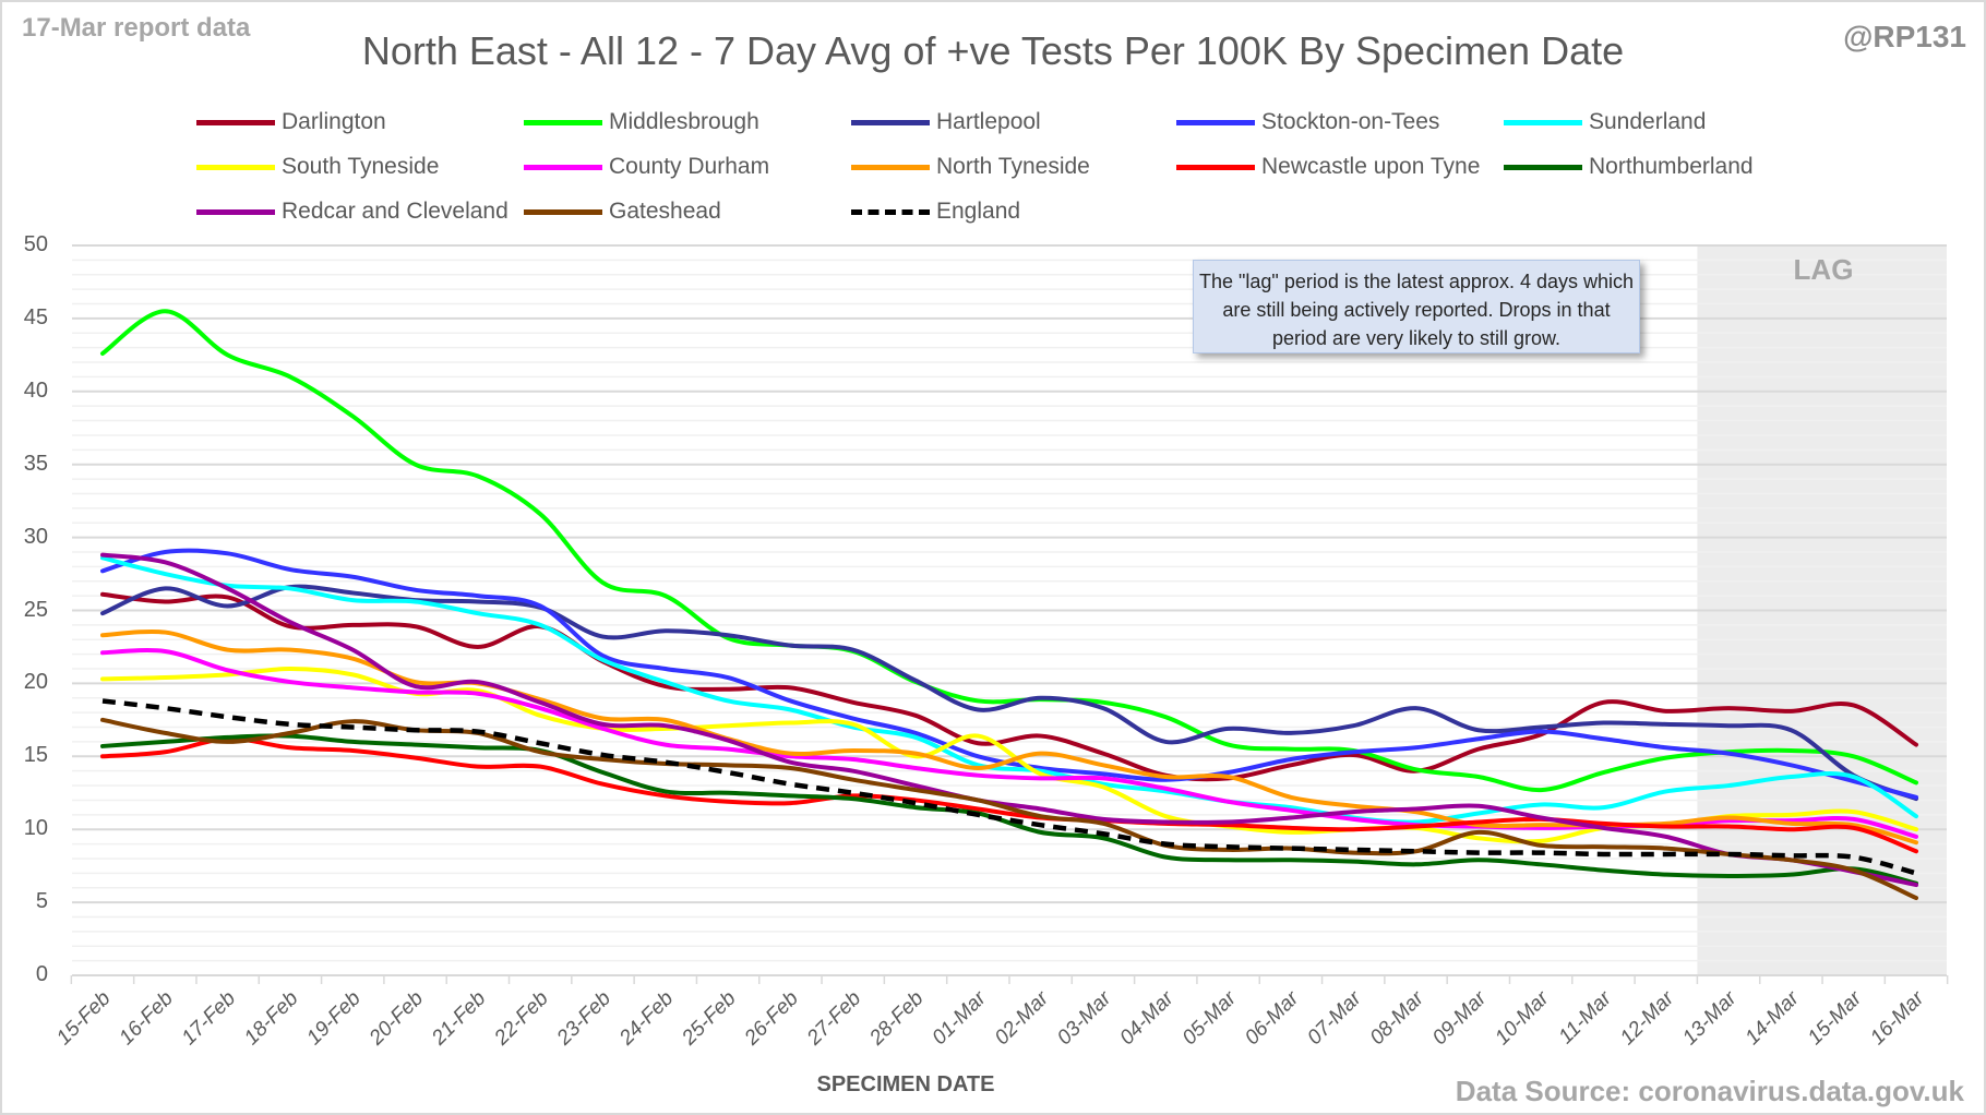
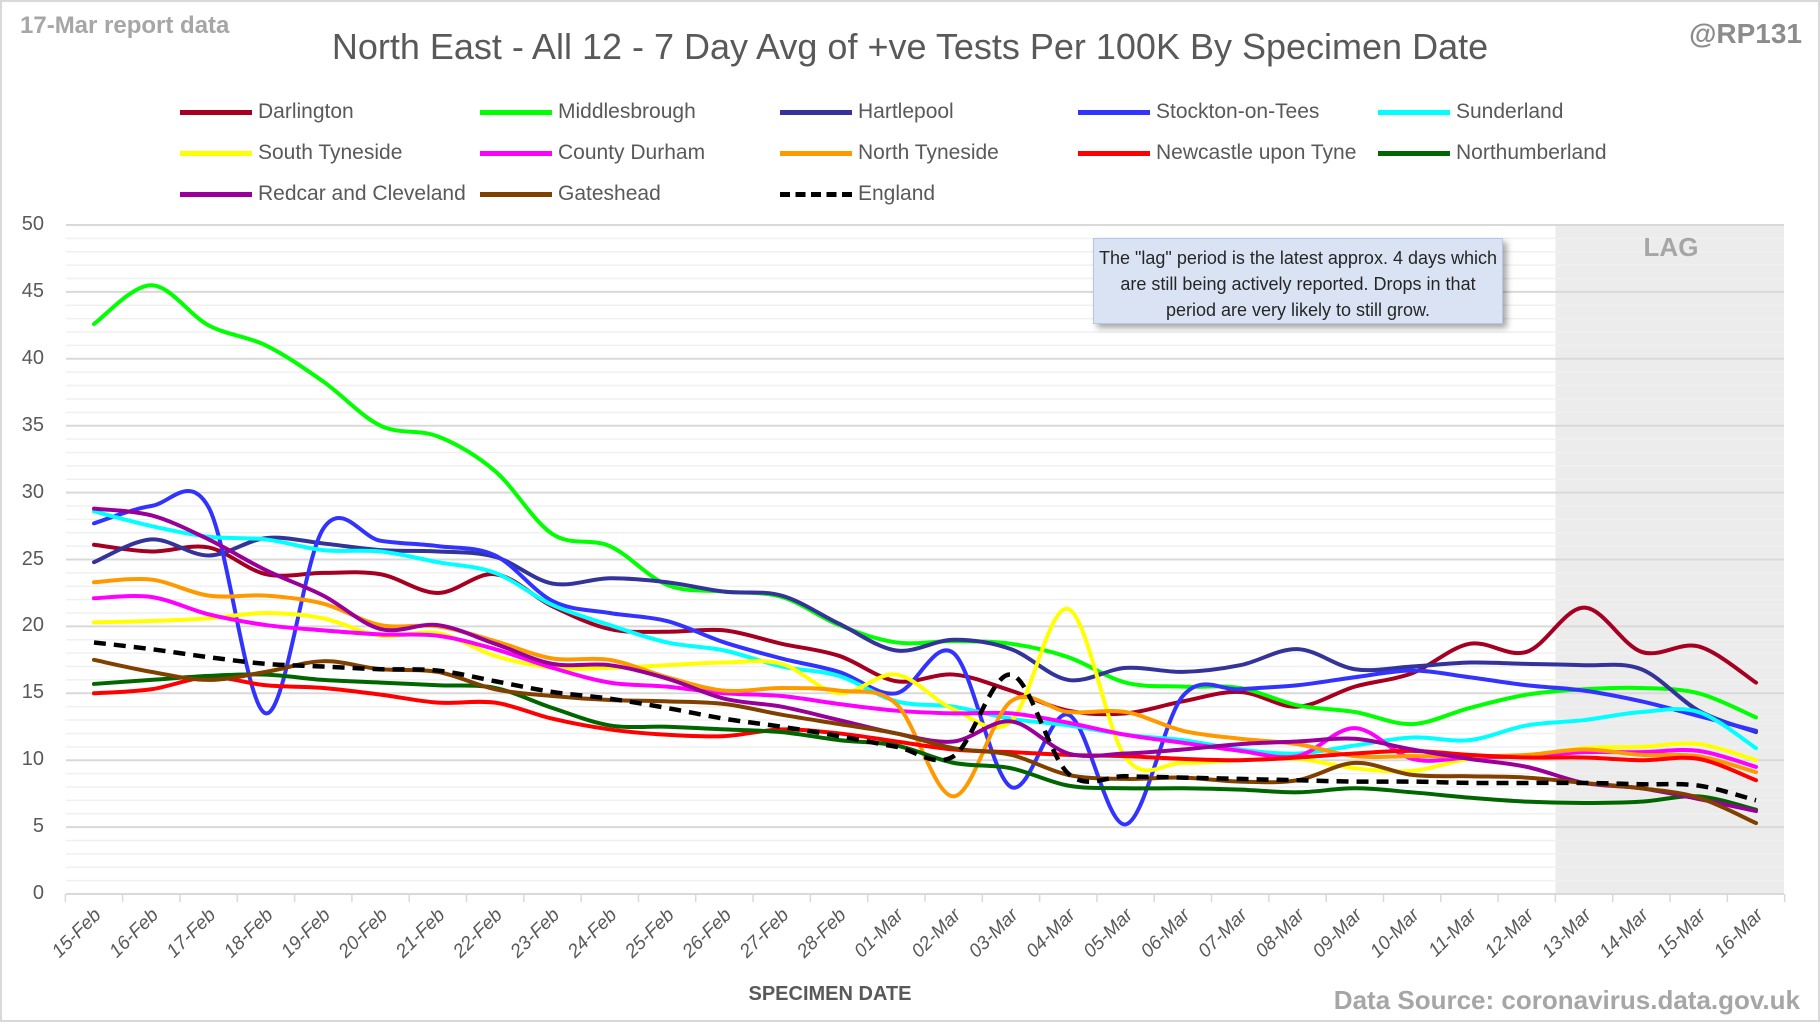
Stockton-on-Tees/18-Feb: 27.8 -> 13.5
Stockton-on-Tees/02-Mar: 14.2 -> 18.0
North Tyneside/02-Mar: 15.2 -> 7.3
Stockton-on-Tees/03-Mar: 13.8 -> 8.0
Redcar and Cleveland/03-Mar: 10.7 -> 12.9
England/03-Mar: 9.7 -> 16.4
South Tyneside/04-Mar: 10.9 -> 21.3
Stockton-on-Tees/05-Mar: 13.9 -> 5.2
County Durham/09-Mar: 10.2 -> 12.4
Darlington/13-Mar: 18.3 -> 21.4
